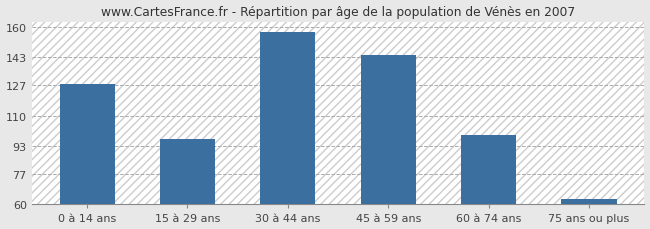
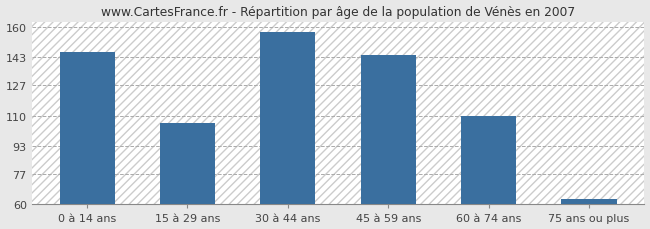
0 à 14 ans: 128 -> 146
15 à 29 ans: 97 -> 106
60 à 74 ans: 99 -> 110
